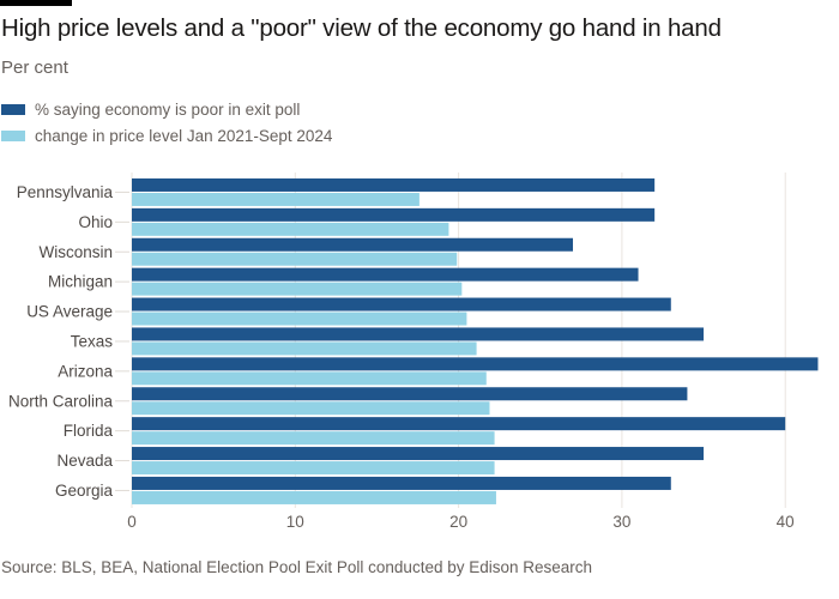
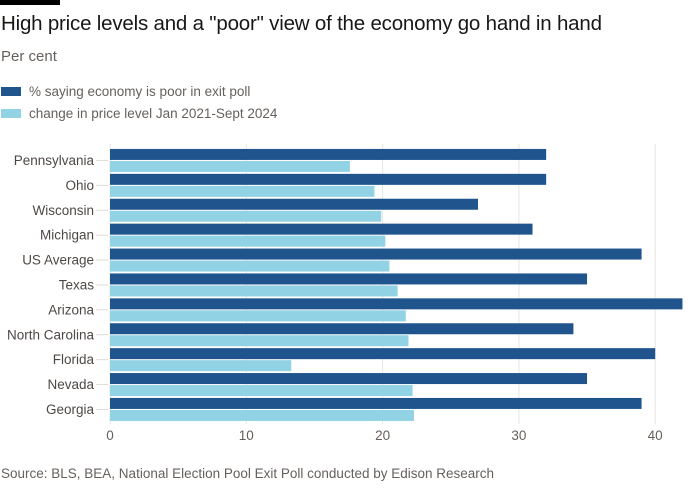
% saying economy is poor in exit poll/US Average: 33 -> 39
change in price level Jan 2021-Sept 2024/Florida: 22.2 -> 13.3
% saying economy is poor in exit poll/Georgia: 33 -> 39
